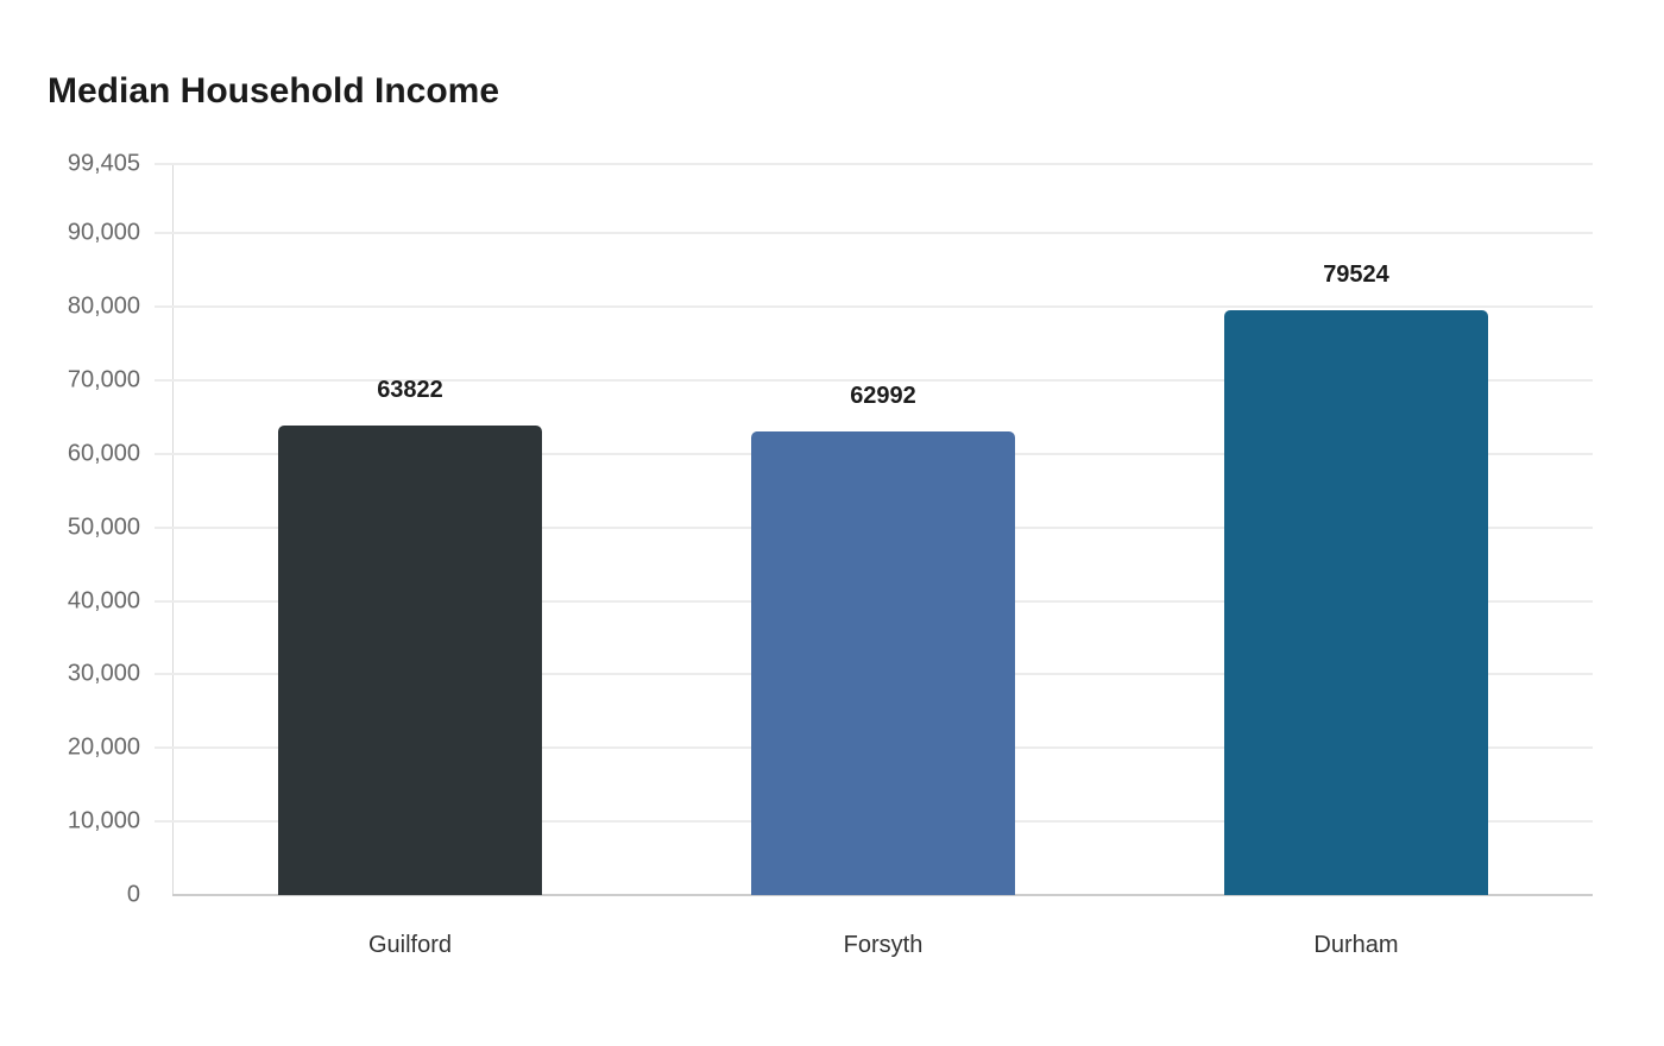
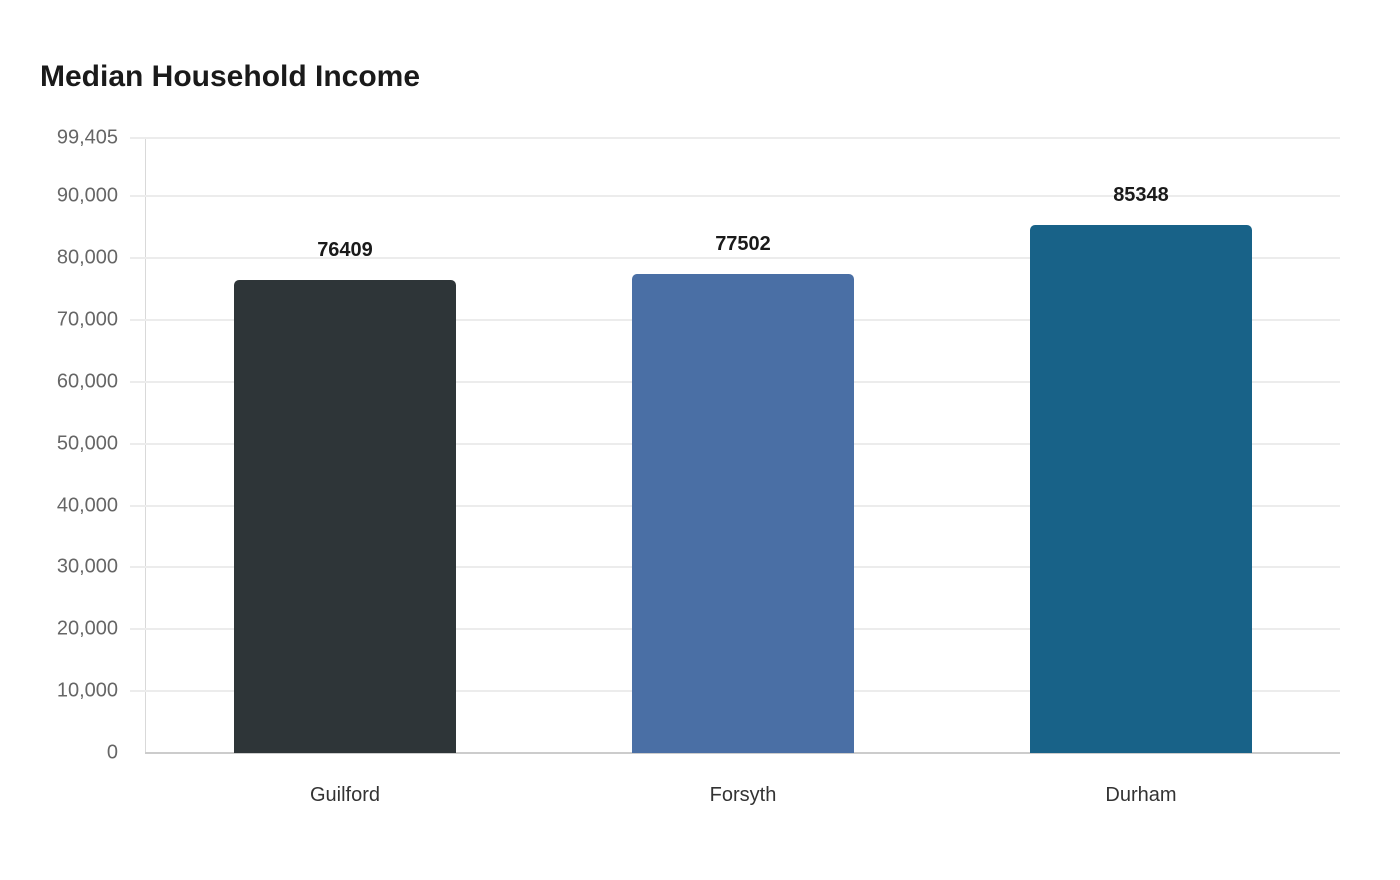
Guilford: 63822 -> 76409
Forsyth: 62992 -> 77502
Durham: 79524 -> 85348
